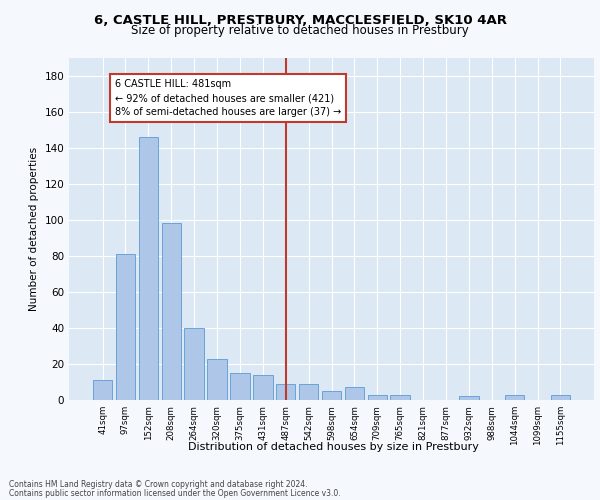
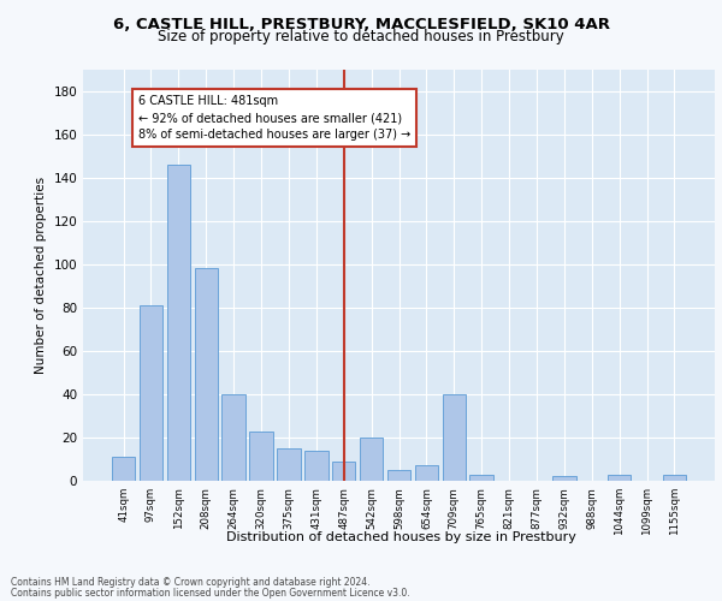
542sqm: 9 -> 20
709sqm: 3 -> 40
